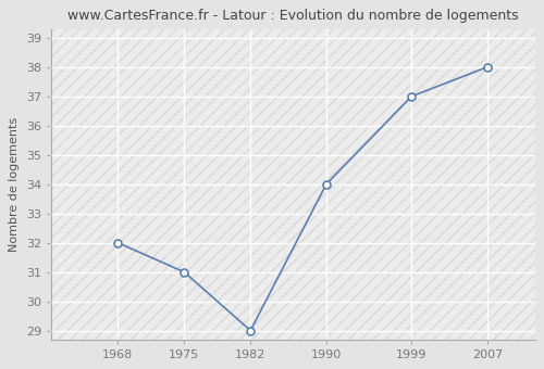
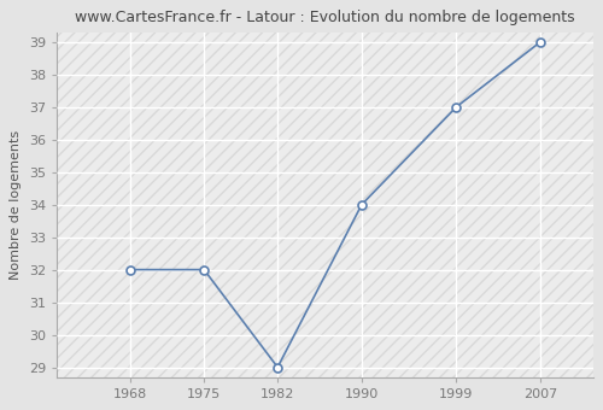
1975: 31 -> 32
2007: 38 -> 39
